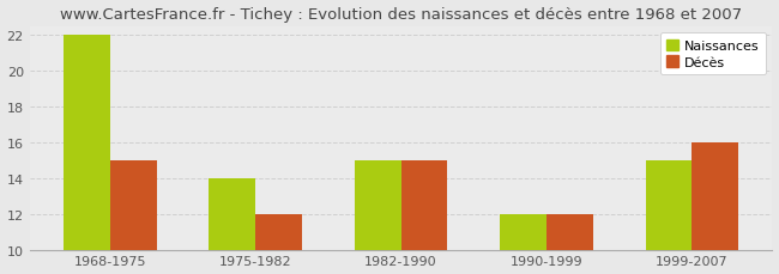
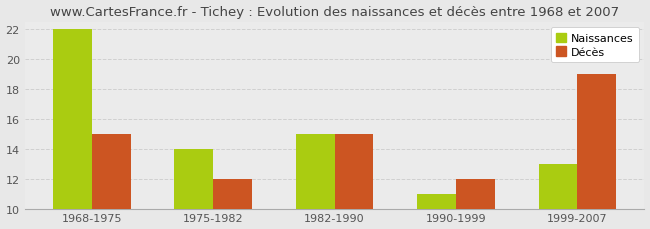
Naissances/1990-1999: 12 -> 11
Naissances/1999-2007: 15 -> 13
Décès/1999-2007: 16 -> 19
